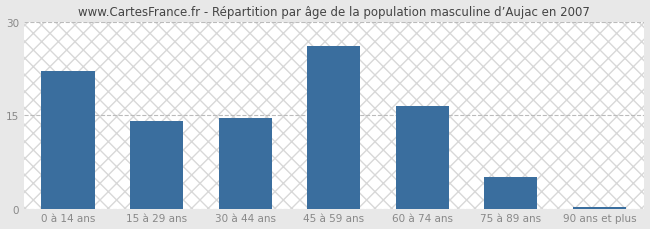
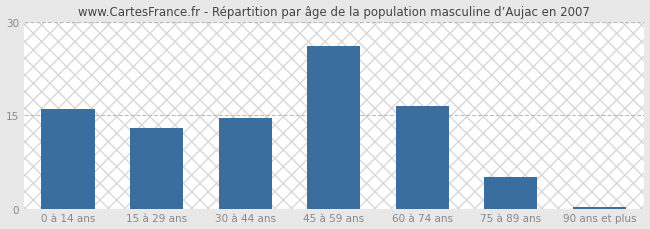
0 à 14 ans: 22.0 -> 16.0
15 à 29 ans: 14.0 -> 13.0
